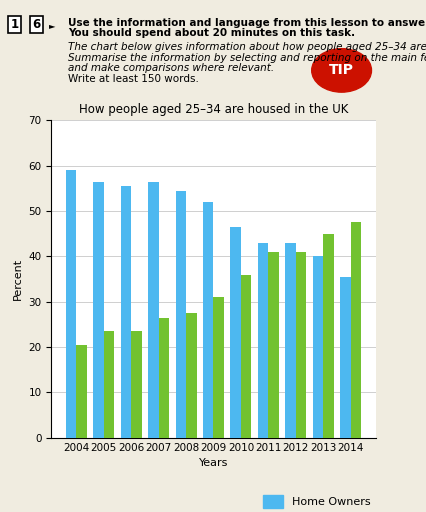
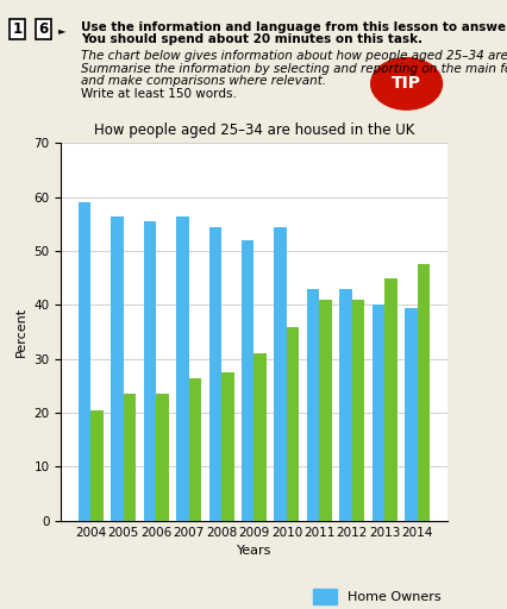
Home Owners/2010: 46.5 -> 54.5
Home Owners/2014: 35.5 -> 39.5
